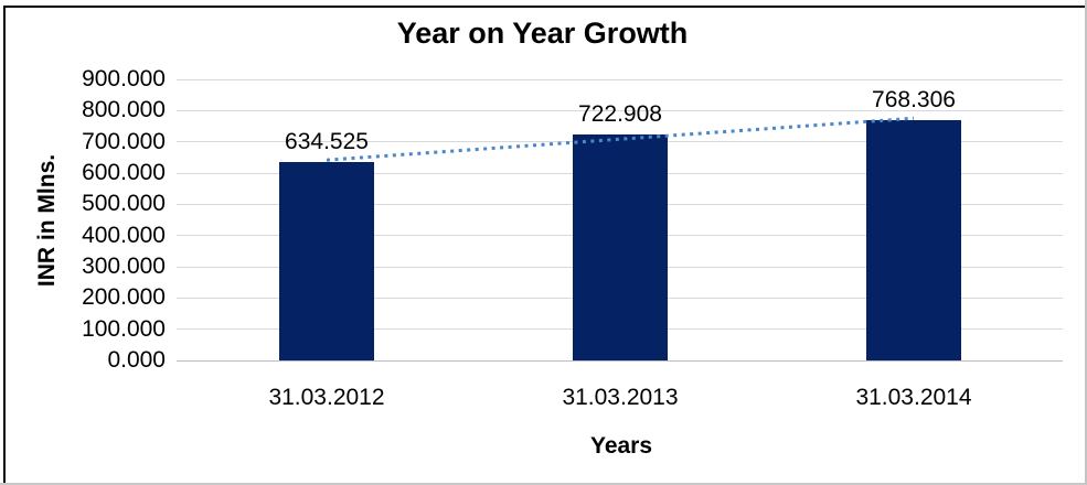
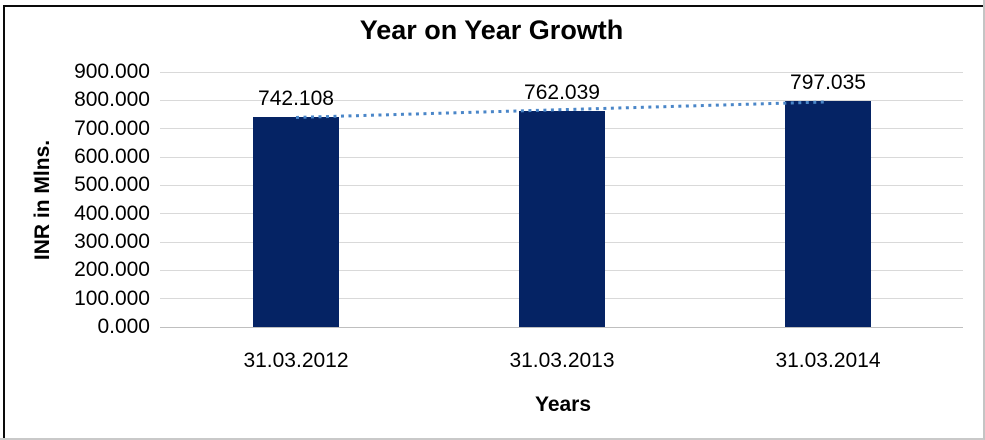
31.03.2012: 634.525 -> 742.108
31.03.2013: 722.908 -> 762.039
31.03.2014: 768.306 -> 797.035
